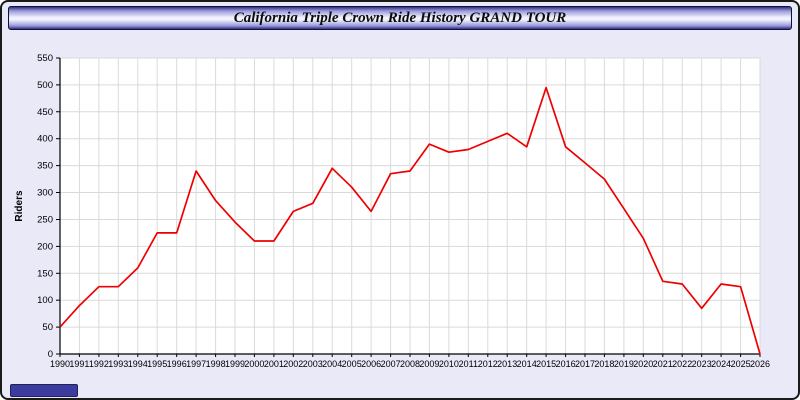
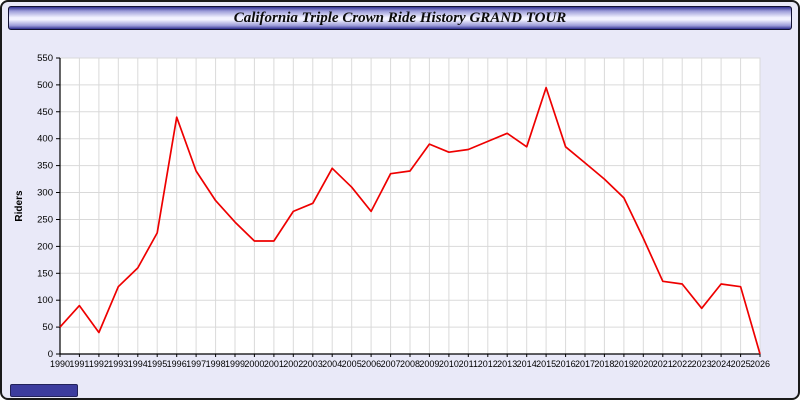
1992: 120 -> 40
1996: 220 -> 440
2019: 270 -> 290
